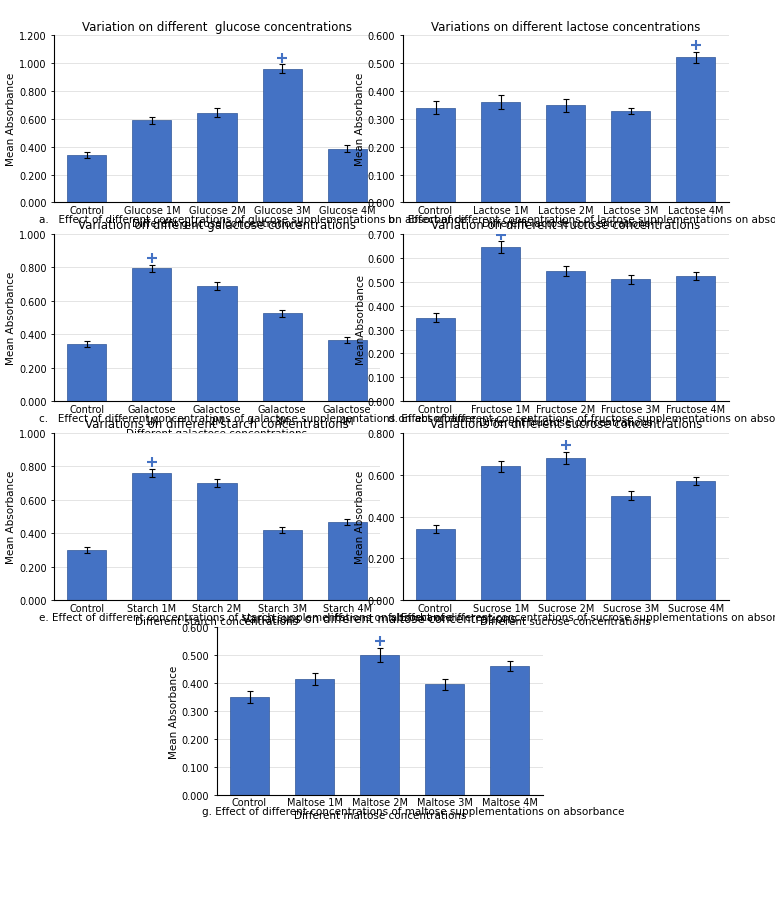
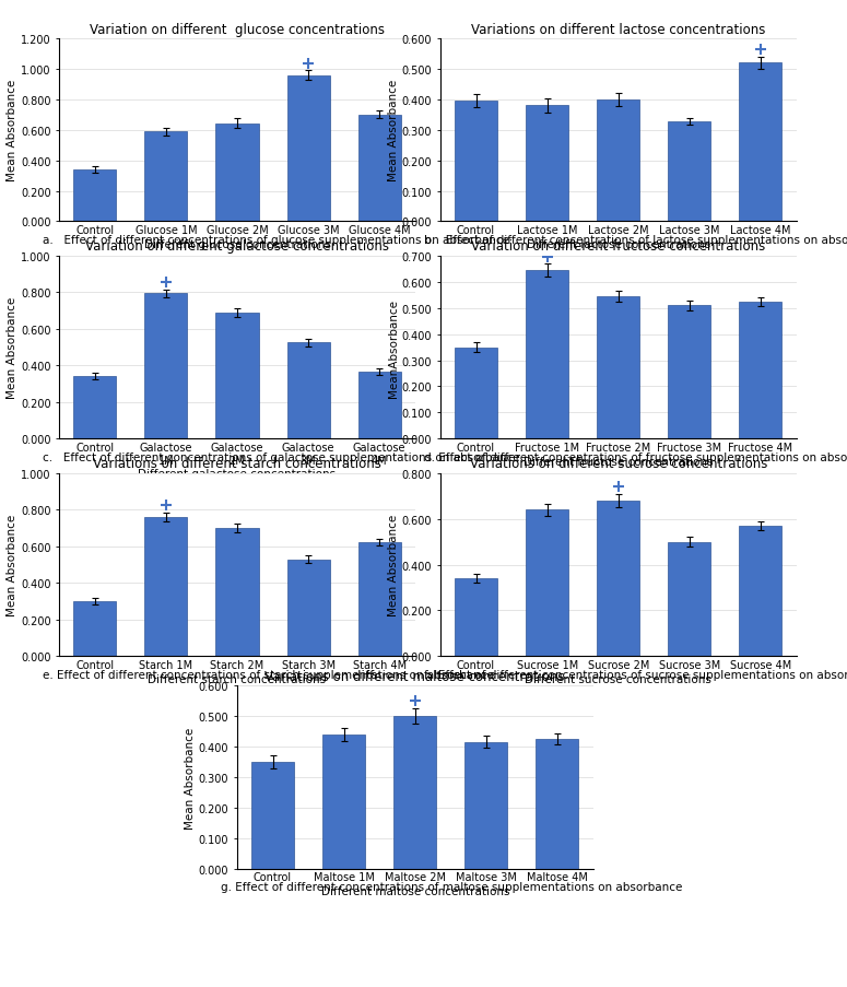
Variation on different glucose concentrations/Glucose 4M: 0.39 -> 0.70
Variations on different lactose concentrations/Control: 0.340 -> 0.395
Variations on different lactose concentrations/Lactose 1M: 0.360 -> 0.380
Variations on different lactose concentrations/Lactose 2M: 0.348 -> 0.400
Starch 3M: 0.42 -> 0.53
Starch 4M: 0.47 -> 0.62
Maltose 1M: 0.415 -> 0.440
Maltose 3M: 0.395 -> 0.415
Maltose 4M: 0.460 -> 0.425
